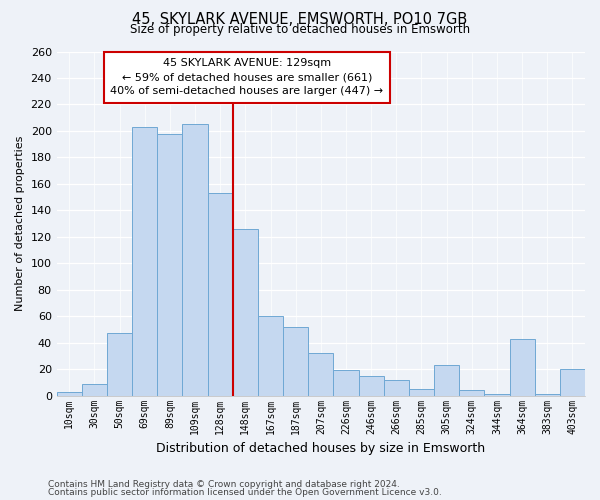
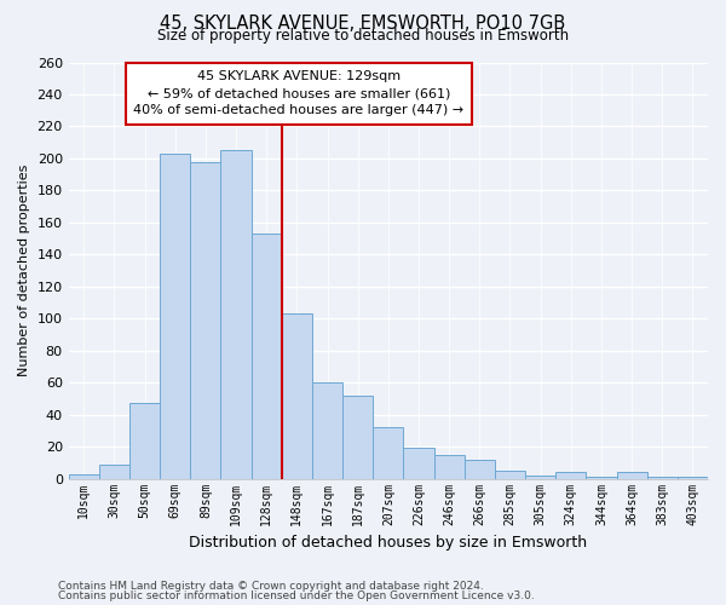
148sqm: 126 -> 103
305sqm: 23 -> 2
364sqm: 43 -> 4
403sqm: 20 -> 1
